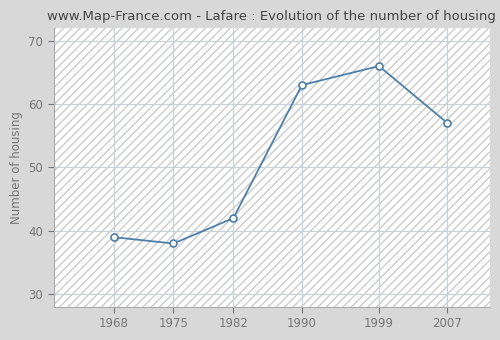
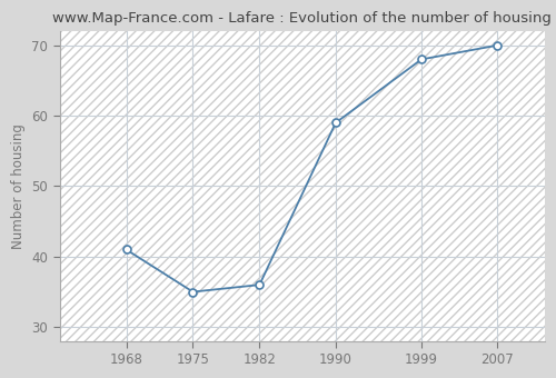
1968: 39 -> 41
1975: 38 -> 35
1982: 42 -> 36
1990: 63 -> 59
1999: 66 -> 68
2007: 57 -> 70
